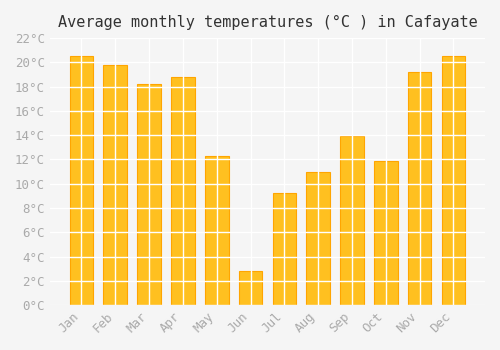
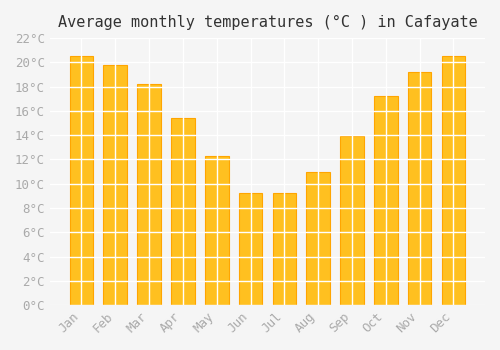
Apr: 18.8°C -> 15.4°C
Jun: 2.8°C -> 9.2°C
Oct: 11.9°C -> 17.2°C
